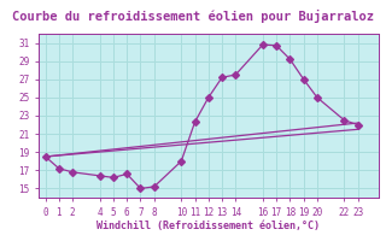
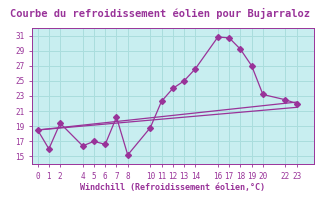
1: 17.2 -> 16.0
2: 16.8 -> 19.4
5: 16.2 -> 17.0
7: 15.0 -> 20.2
10: 18.0 -> 18.8
12: 25.0 -> 24.0
13: 27.2 -> 25.0
14: 27.5 -> 26.6
20: 25.0 -> 23.2
